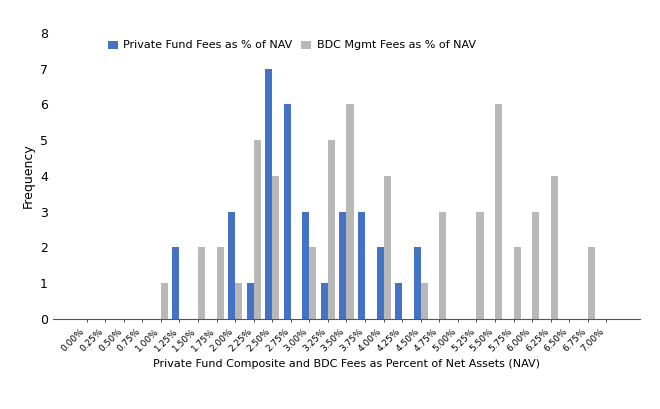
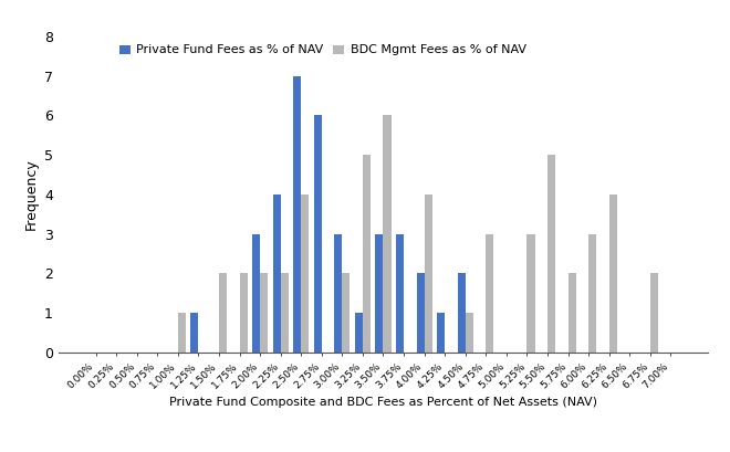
Private Fund Fees as % of NAV/1.25%: 2 -> 1
BDC Mgmt Fees as % of NAV/2.00%: 1 -> 2
Private Fund Fees as % of NAV/2.25%: 1 -> 4
BDC Mgmt Fees as % of NAV/2.25%: 5 -> 2
BDC Mgmt Fees as % of NAV/5.50%: 6 -> 5
